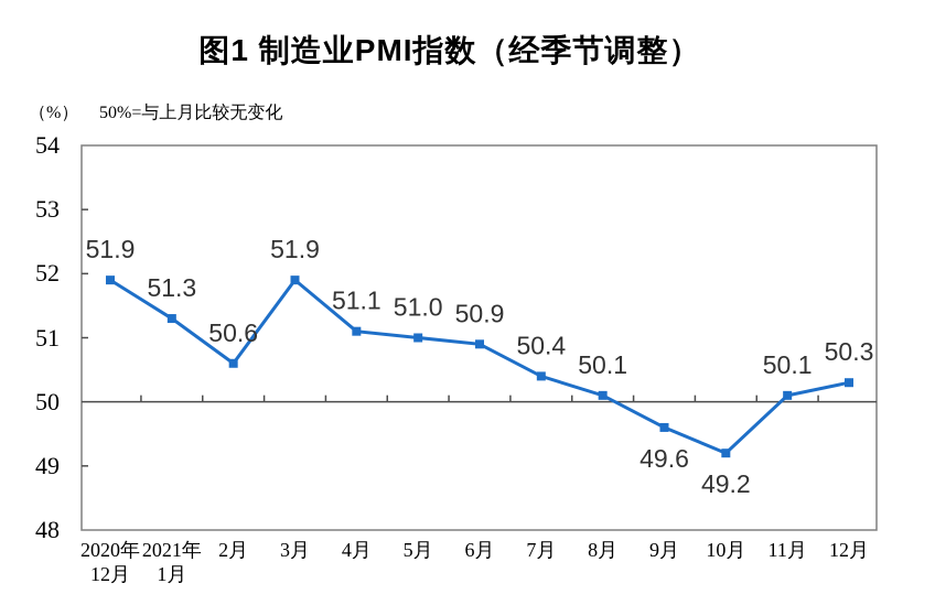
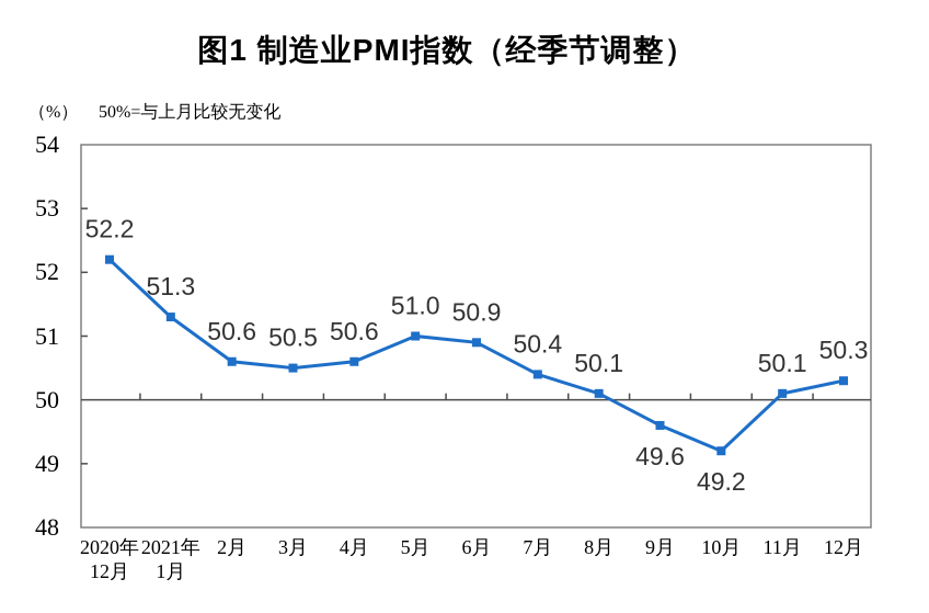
2020年 12月: 51.9 -> 52.2
3月: 51.9 -> 50.5
4月: 51.1 -> 50.6
